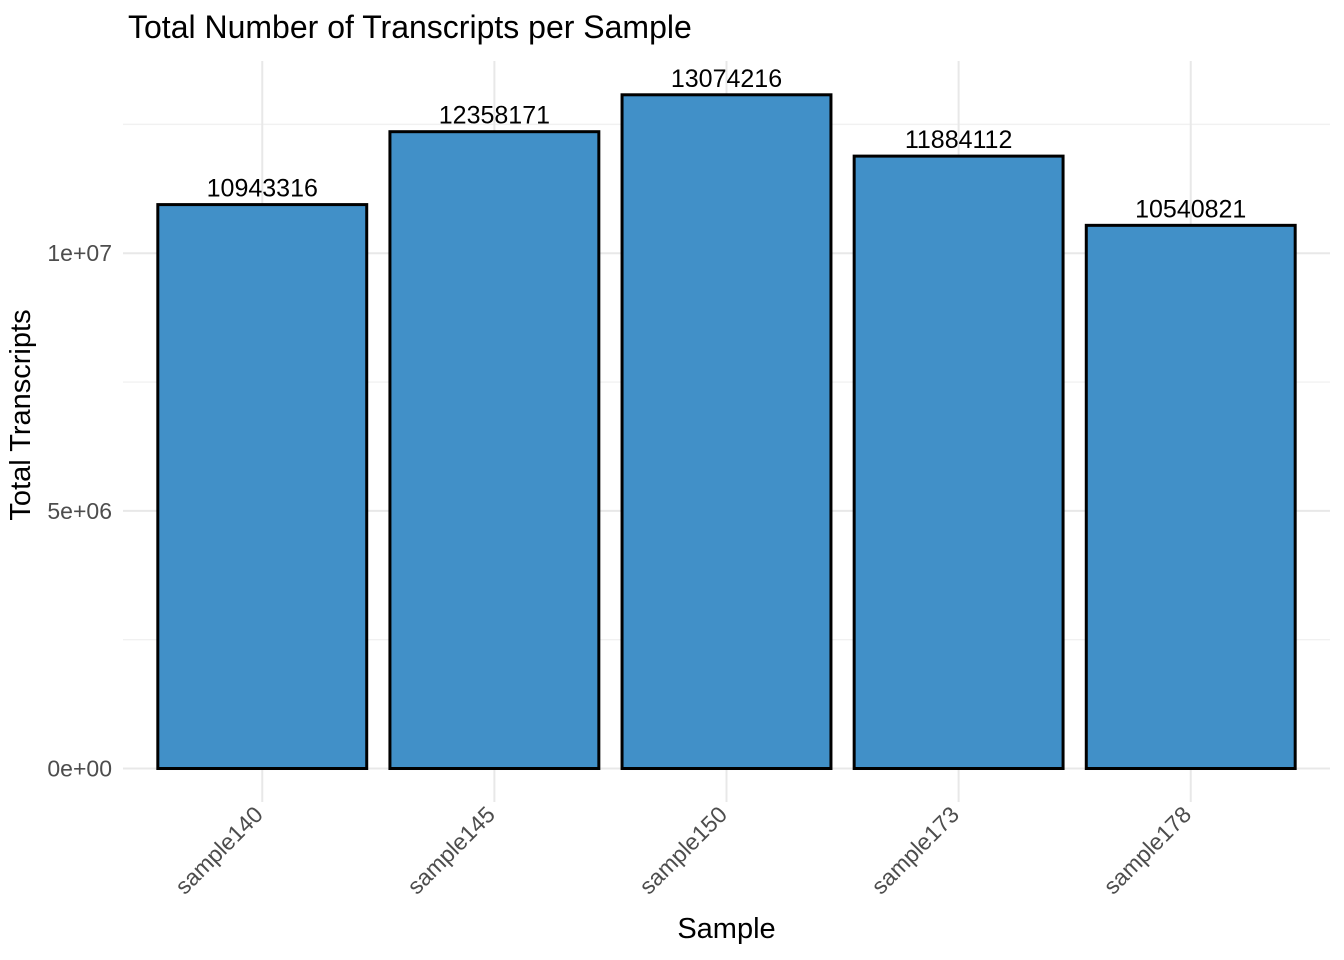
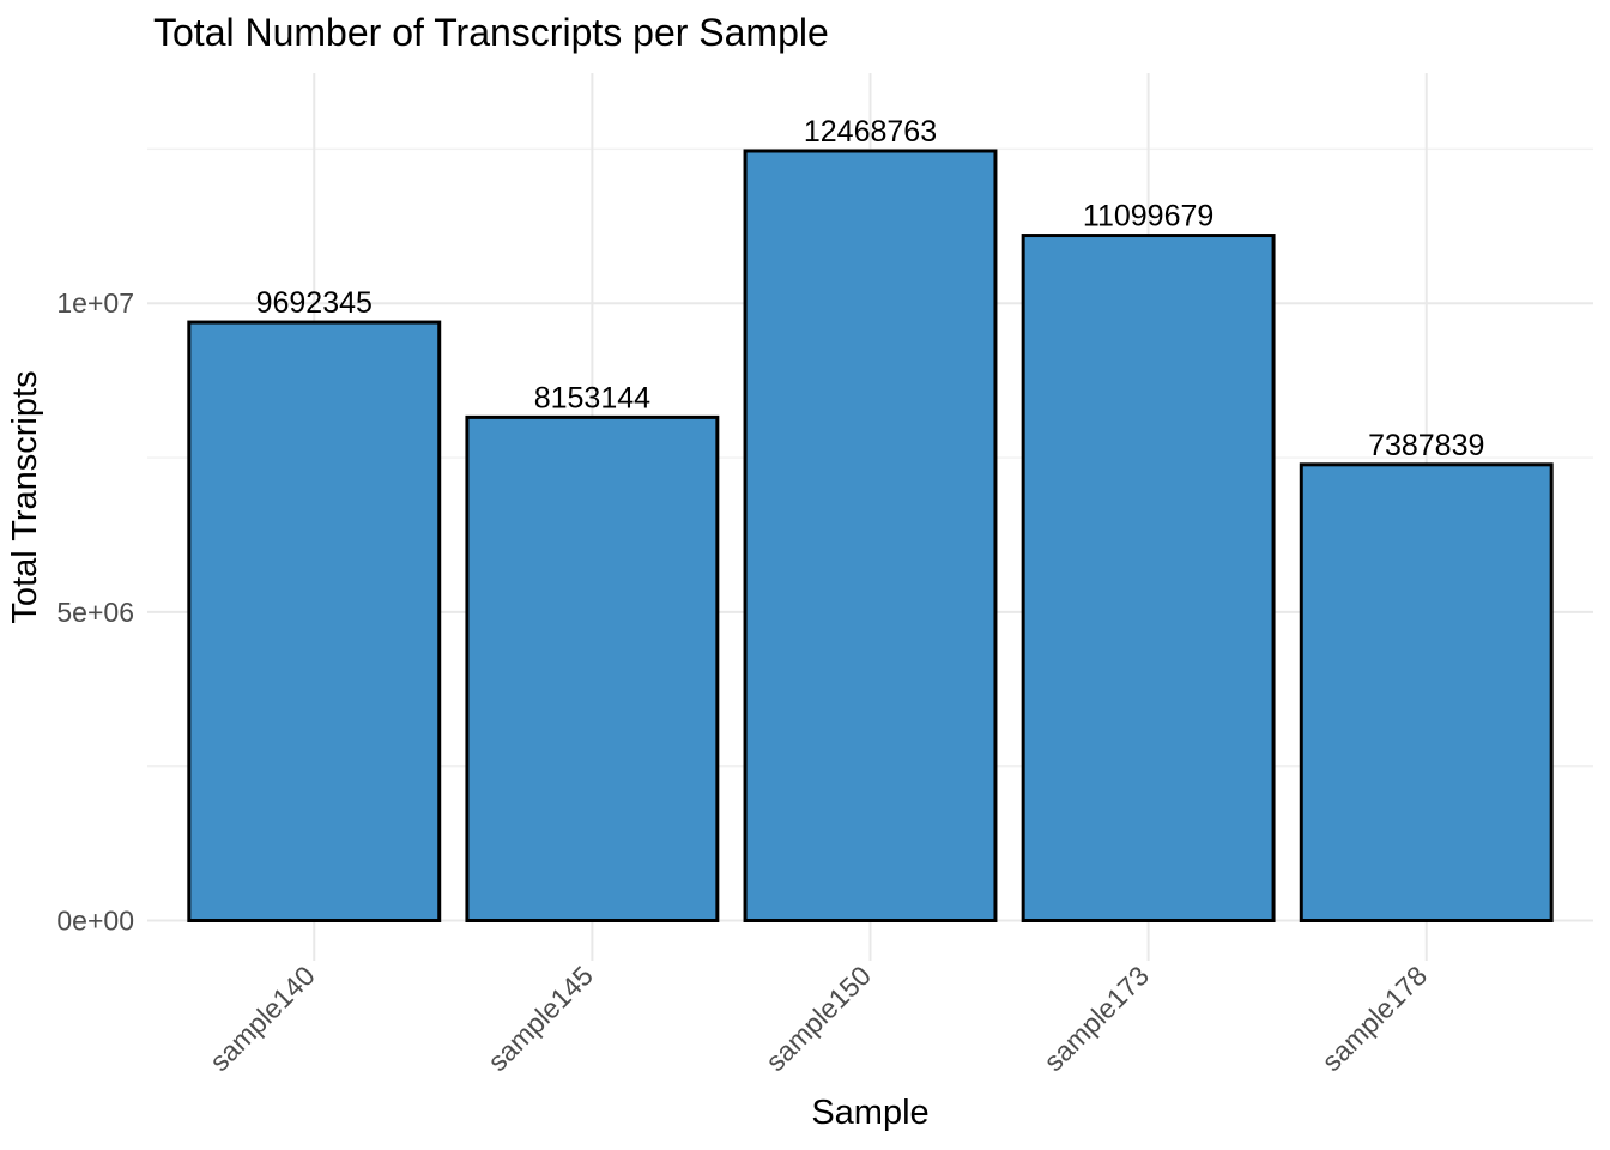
sample140: 10943316 -> 9692345
sample145: 12358171 -> 8153144
sample150: 13074216 -> 12468763
sample173: 11884112 -> 11099679
sample178: 10540821 -> 7387839
